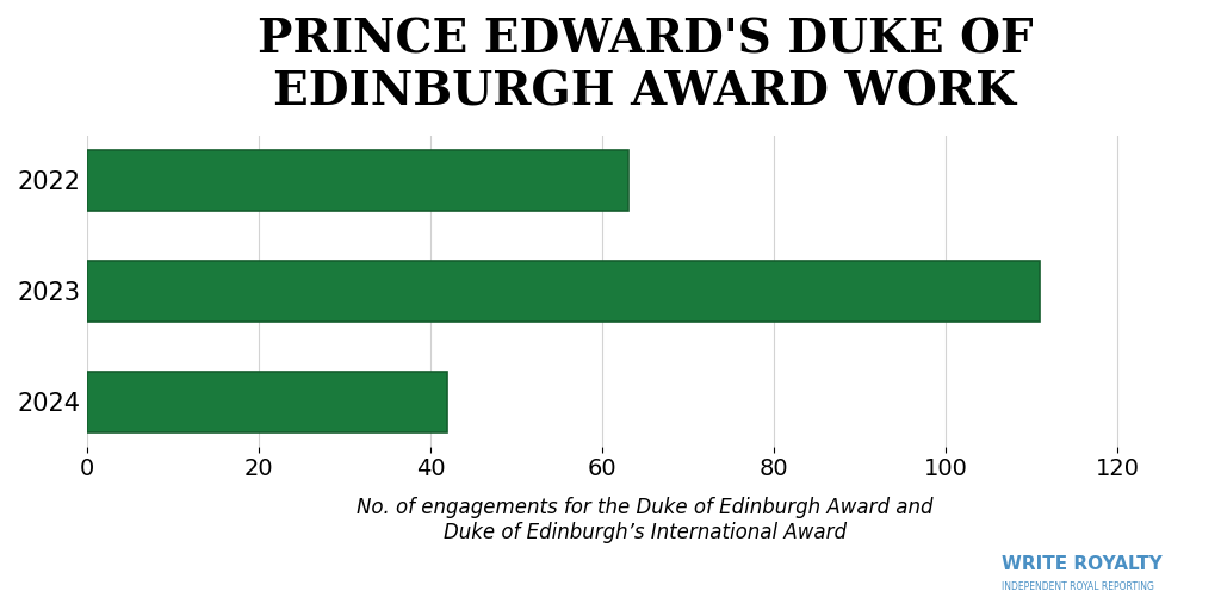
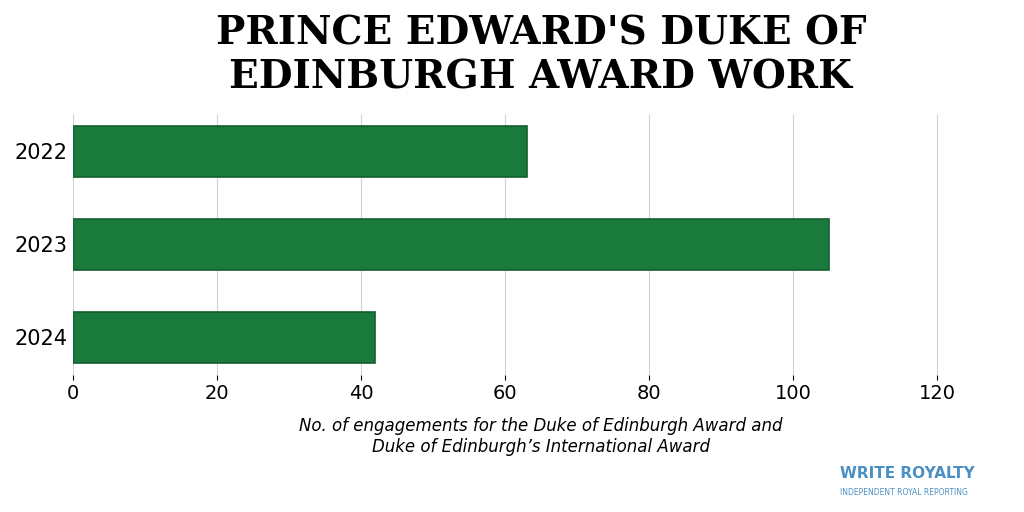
2023: 111 -> 105
